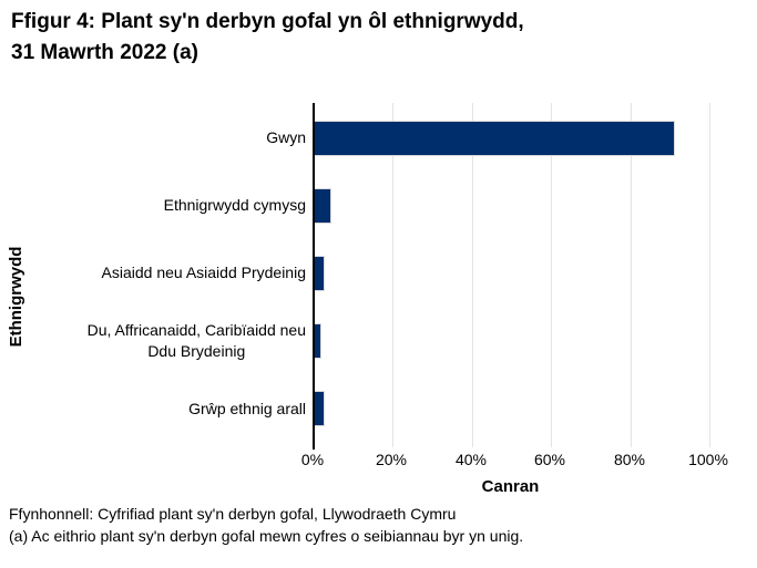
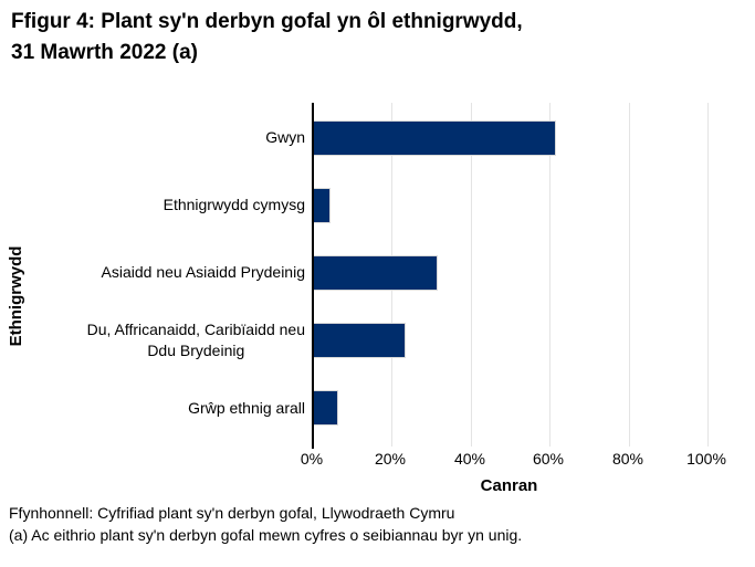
Gwyn: 91% -> 61%
Asiaidd neu Asiaidd Prydeinig: 2% -> 31%
Du, Affricanaidd, Caribïaidd neu Ddu Brydeinig: 2% -> 23%
Grŵp ethnig arall: 2% -> 6%
